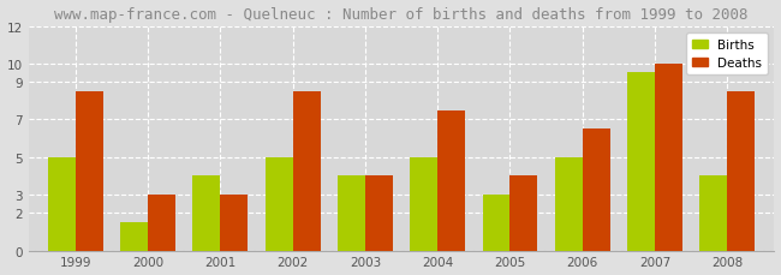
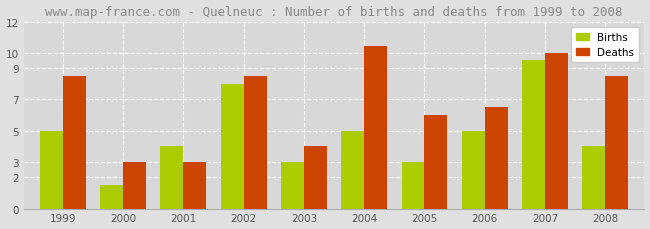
Births/2002: 5.0 -> 8.0
Births/2003: 4.0 -> 3.0
Deaths/2004: 7.5 -> 10.4
Deaths/2005: 4.0 -> 6.0
